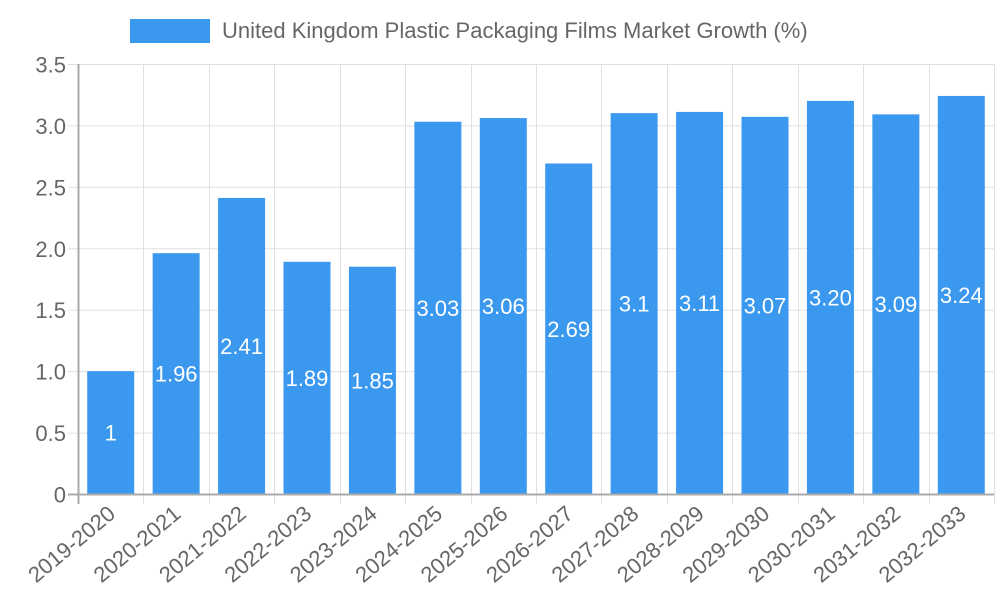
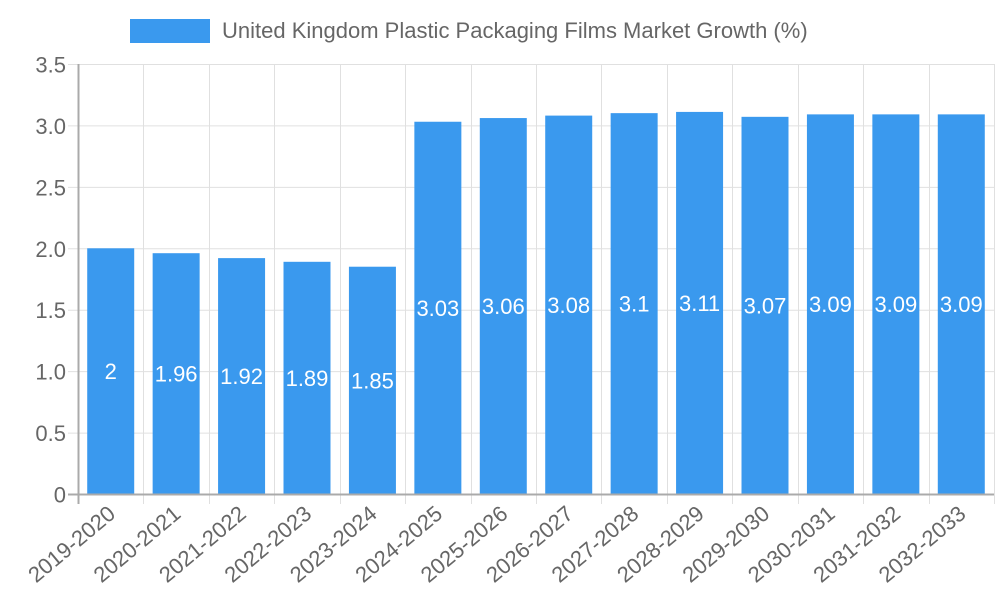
2019-2020: 1 -> 2
2021-2022: 2.41 -> 1.92
2026-2027: 2.69 -> 3.08
2030-2031: 3.20 -> 3.09
2032-2033: 3.24 -> 3.09
